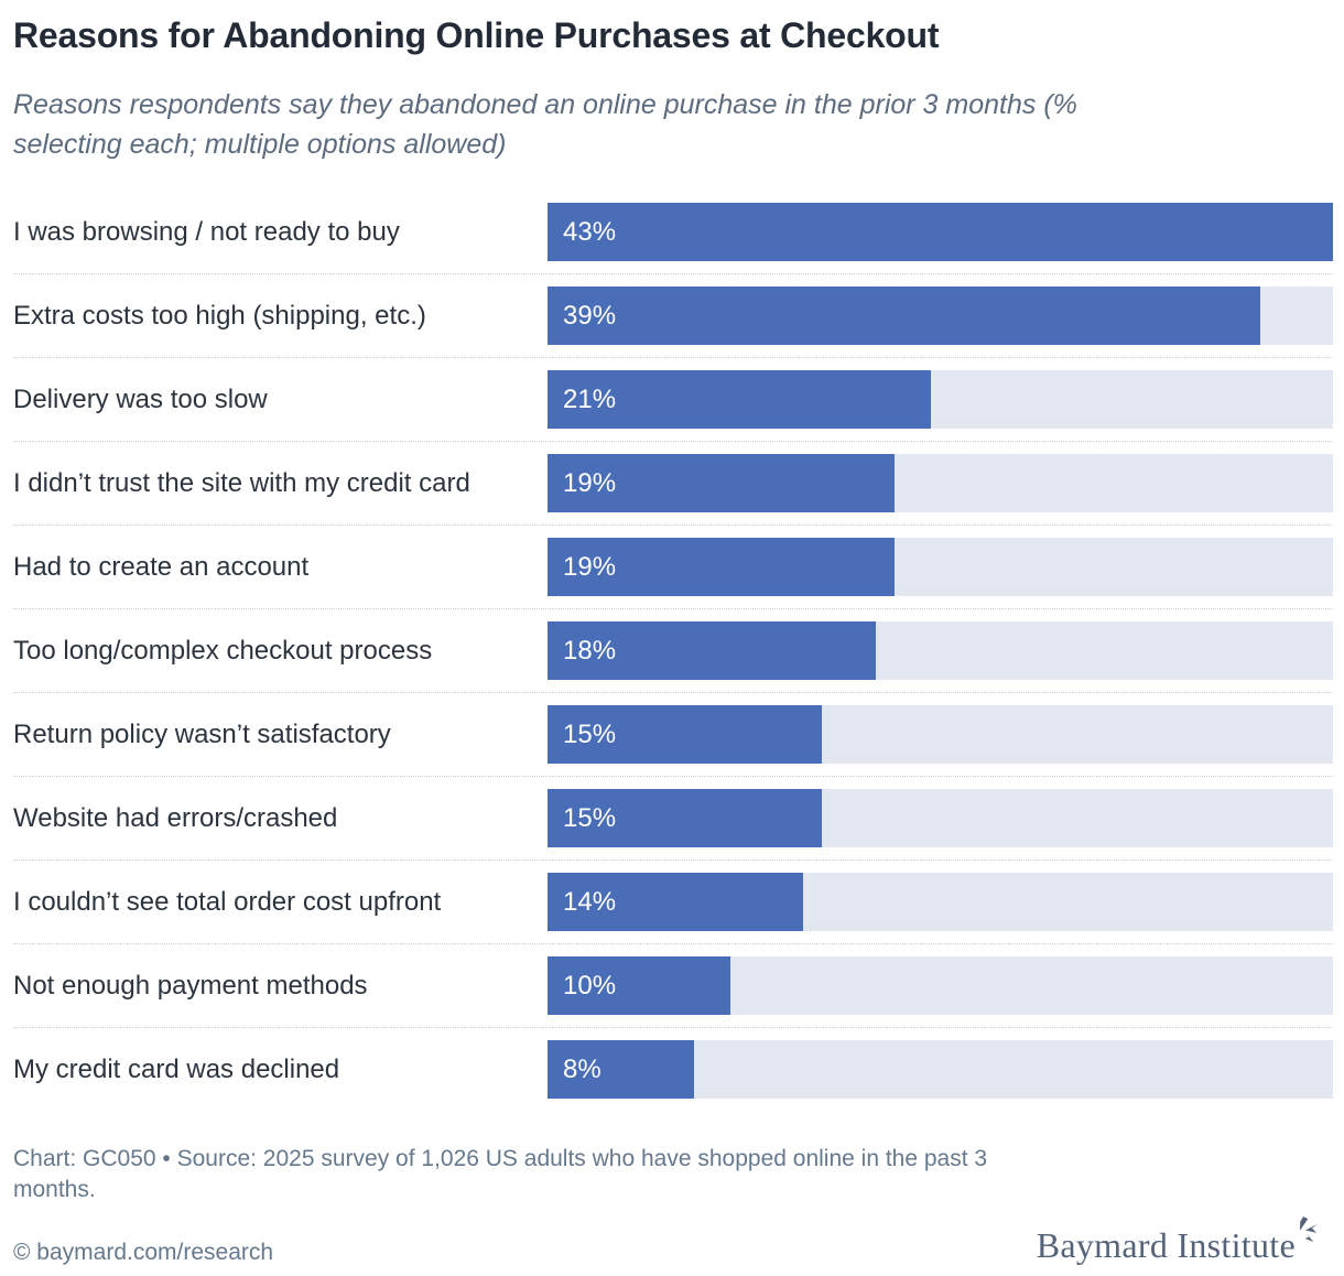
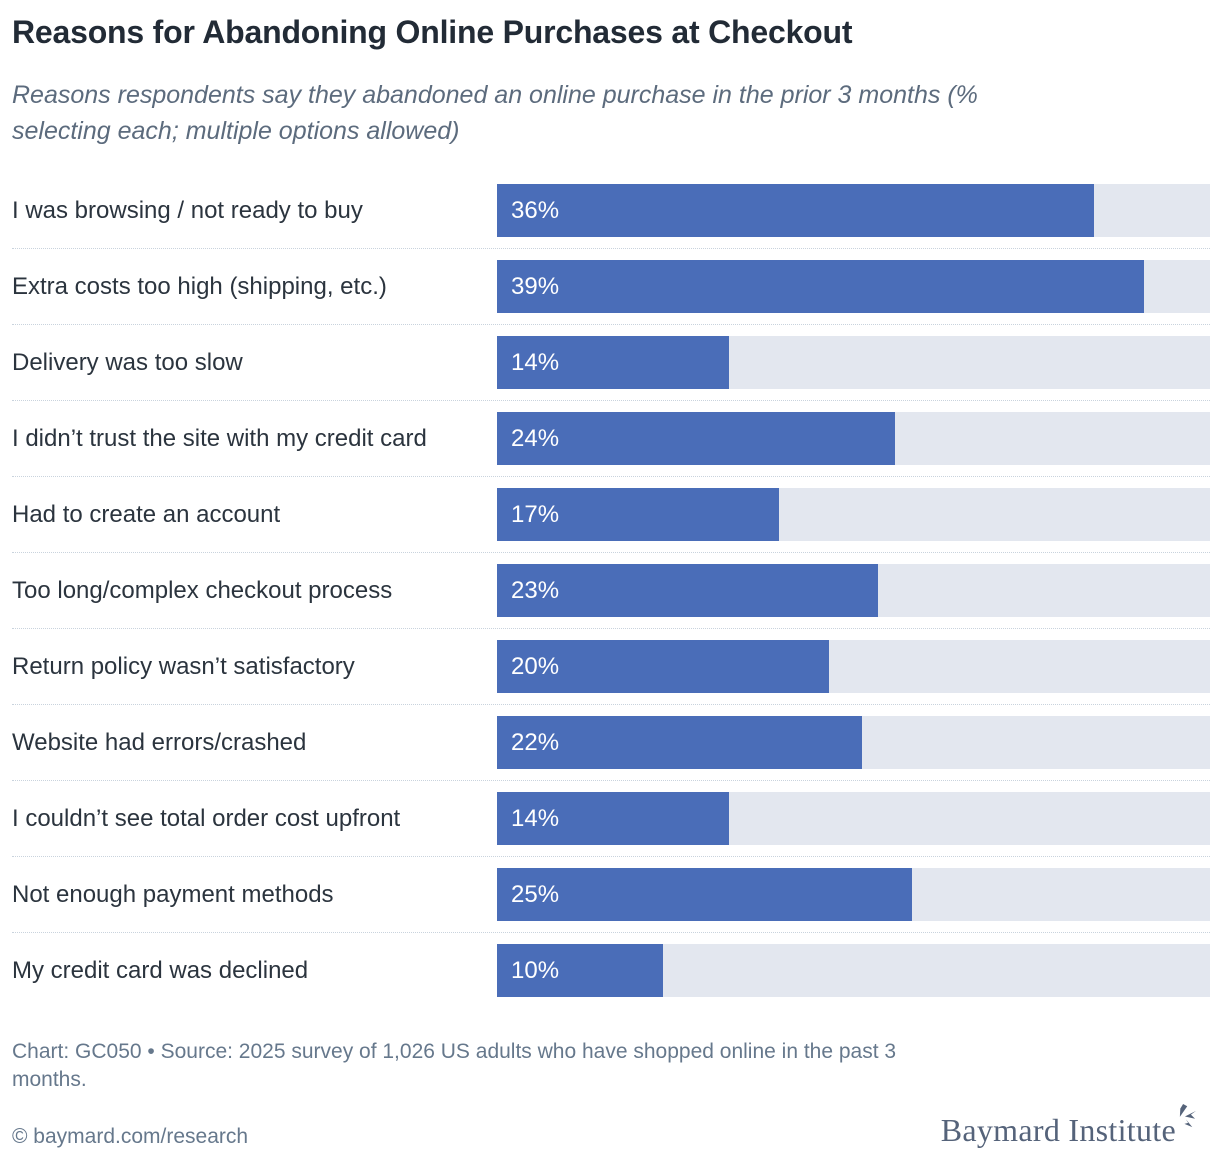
I was browsing / not ready to buy: 43% -> 36%
Delivery was too slow: 21% -> 14%
I didn’t trust the site with my credit card: 19% -> 24%
Had to create an account: 19% -> 17%
Too long/complex checkout process: 18% -> 23%
Return policy wasn’t satisfactory: 15% -> 20%
Website had errors/crashed: 15% -> 22%
Not enough payment methods: 10% -> 25%
My credit card was declined: 8% -> 10%
